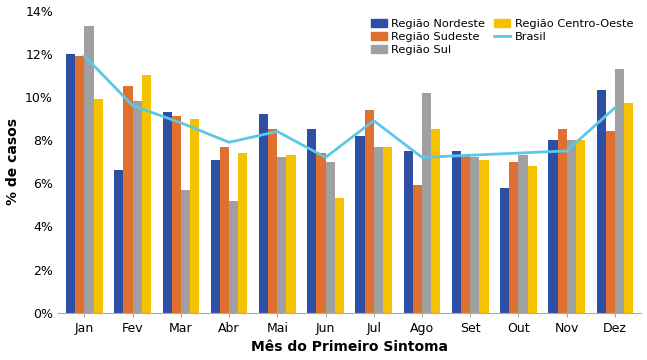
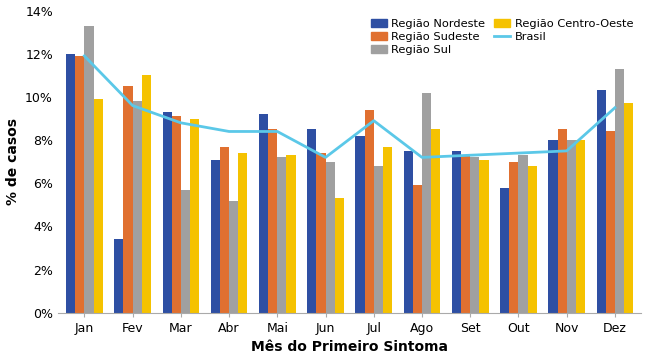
Região Nordeste/Fev: 6.6% -> 3.4%
Brasil/Abr: 7.9% -> 8.4%
Região Sul/Jul: 7.7% -> 6.8%
